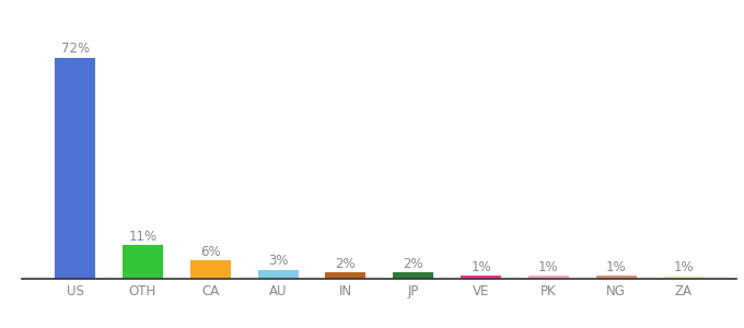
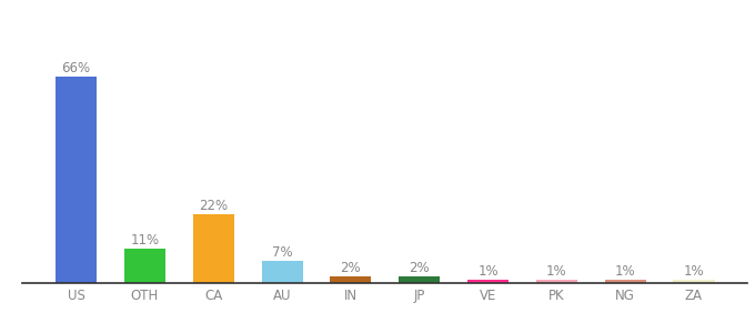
US: 72% -> 66%
CA: 6% -> 22%
AU: 3% -> 7%
